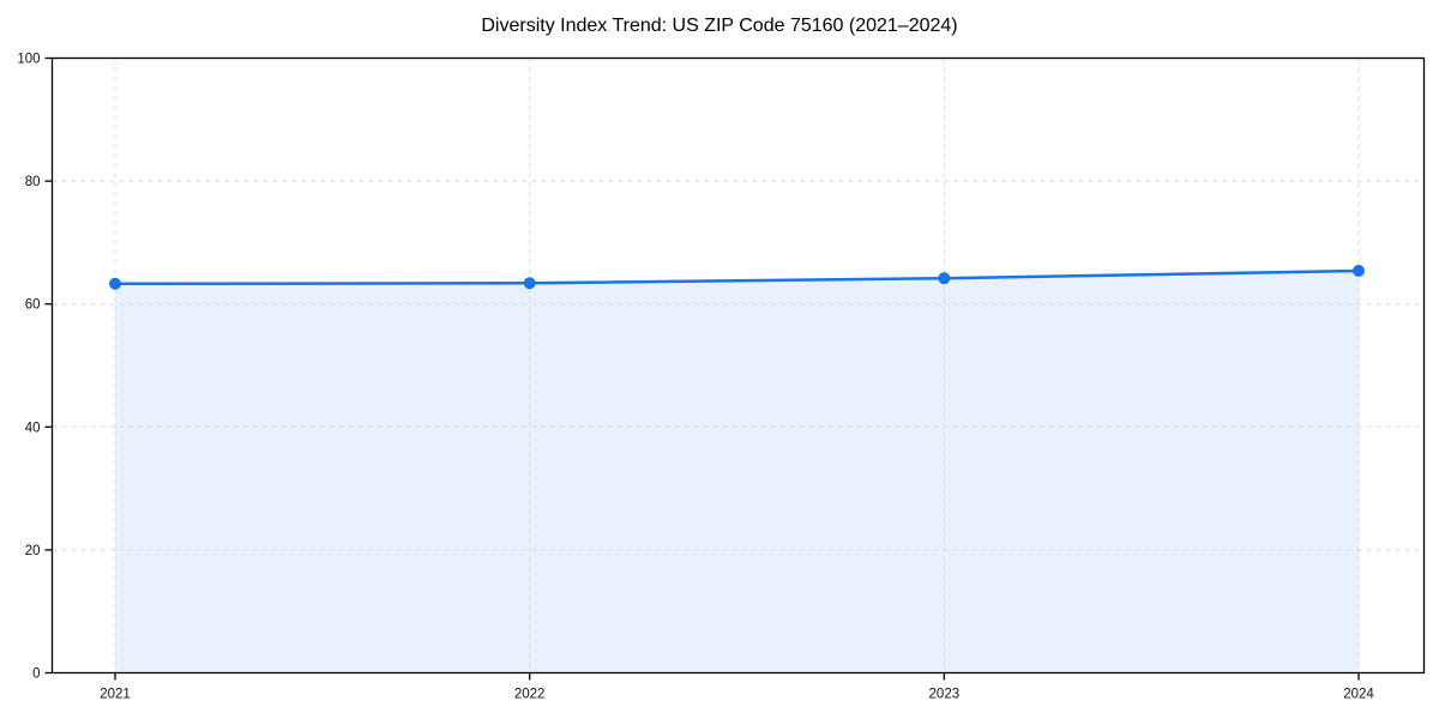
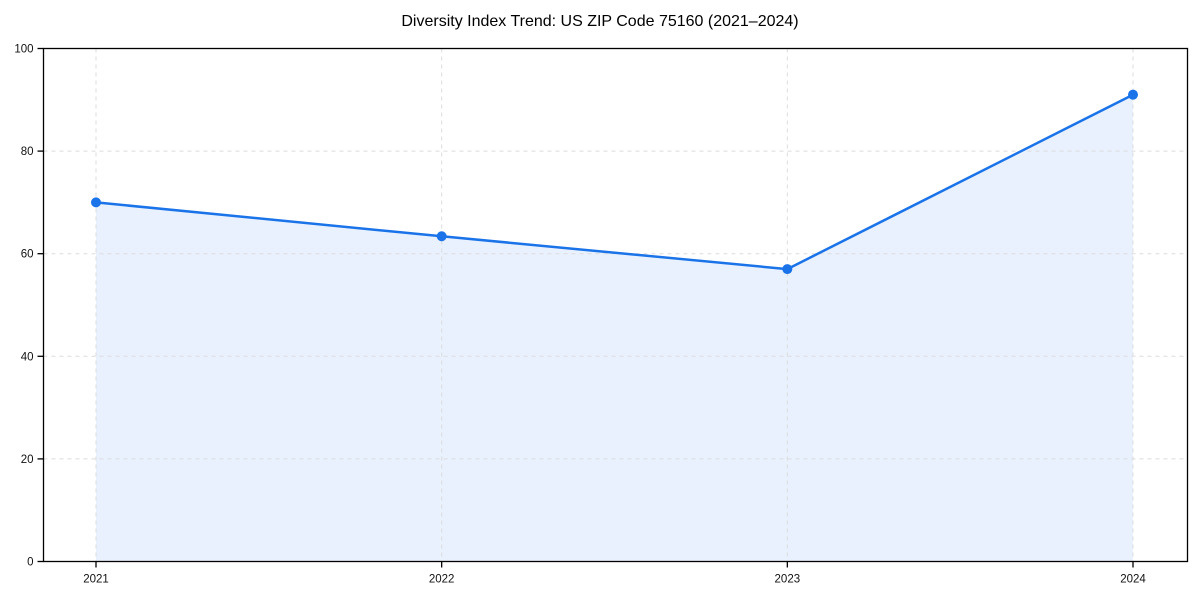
2021: 63 -> 70
2023: 64 -> 57
2024: 65 -> 91
